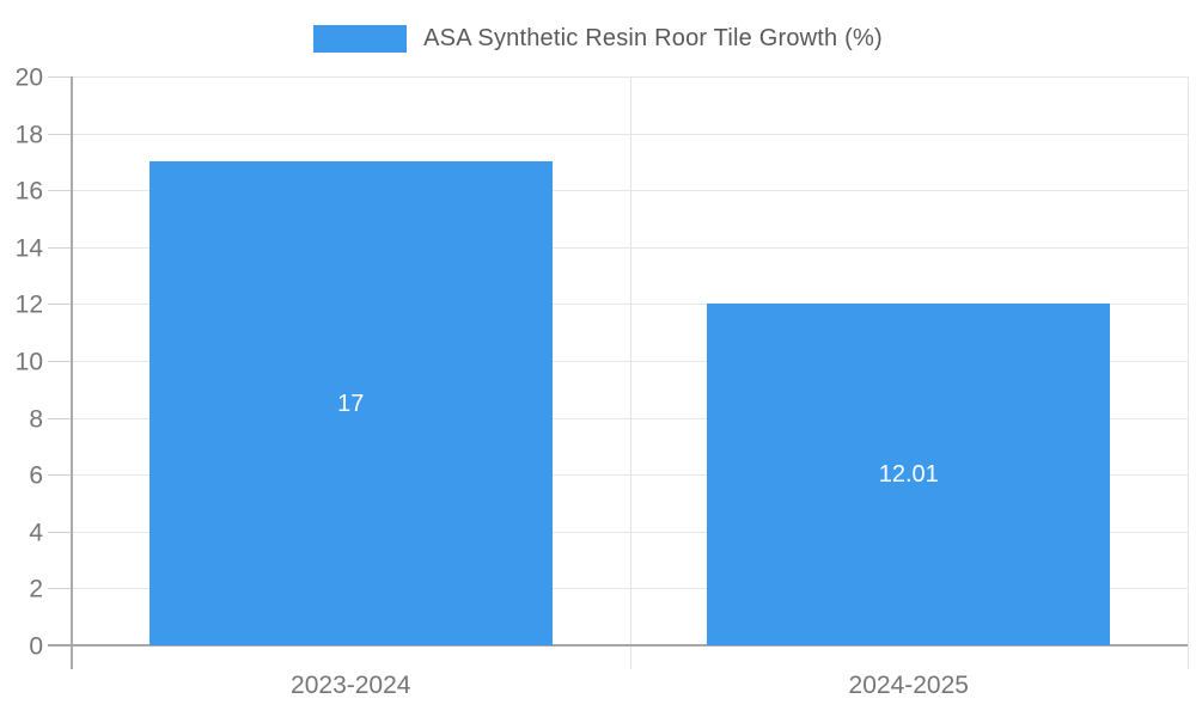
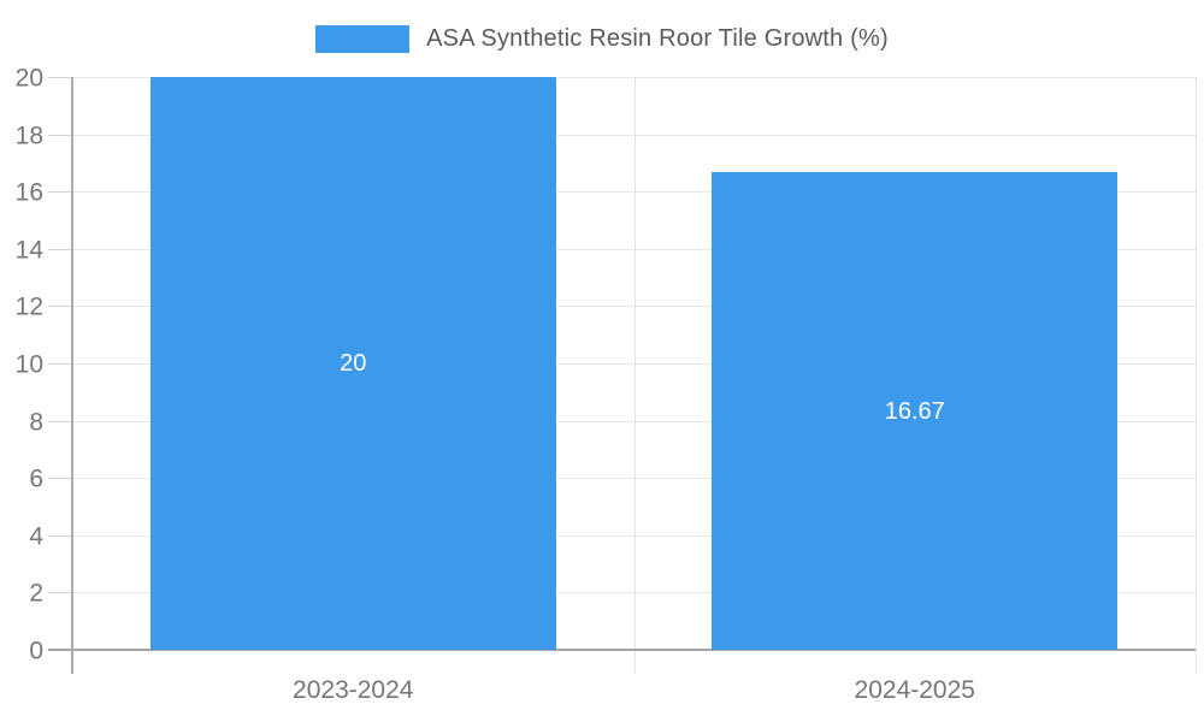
2023-2024: 17 -> 20
2024-2025: 12.01 -> 16.67
